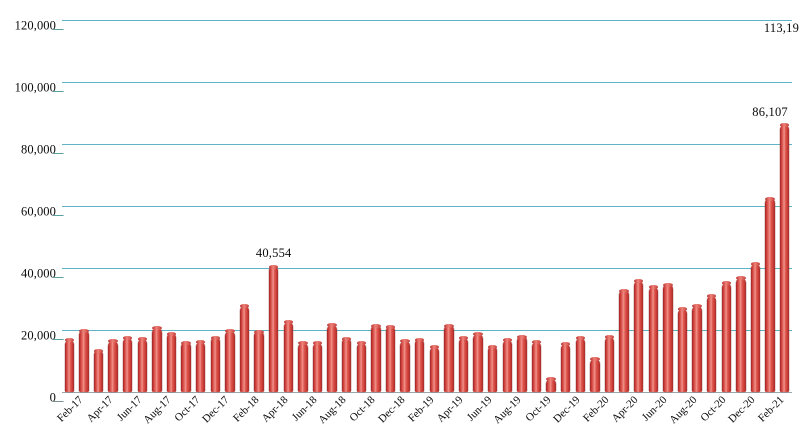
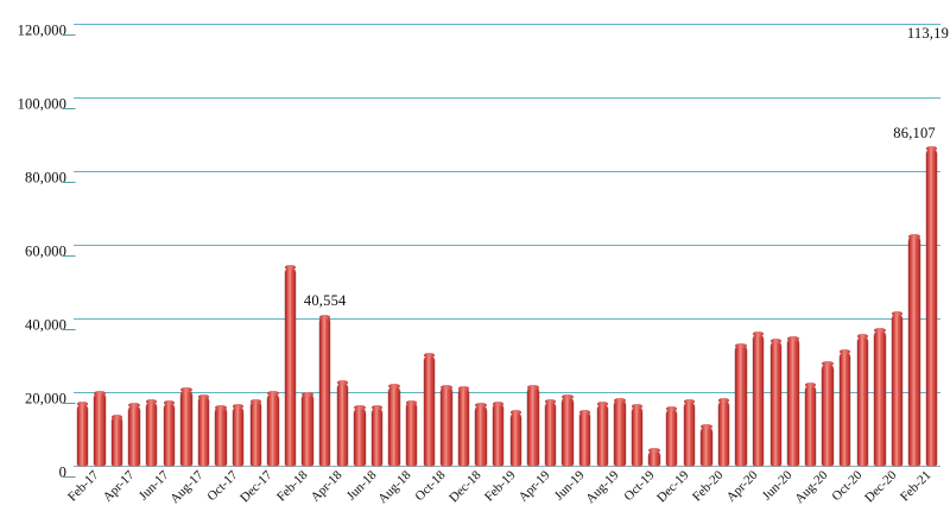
Feb-18: 28000 -> 54000
Oct-18: 16000 -> 30000
Aug-20: 27000 -> 22000
